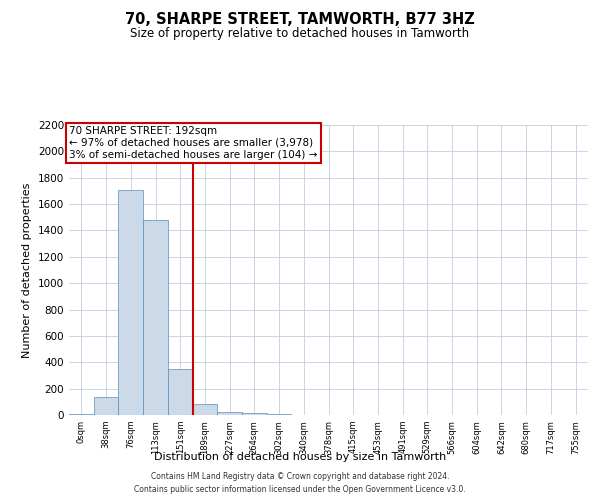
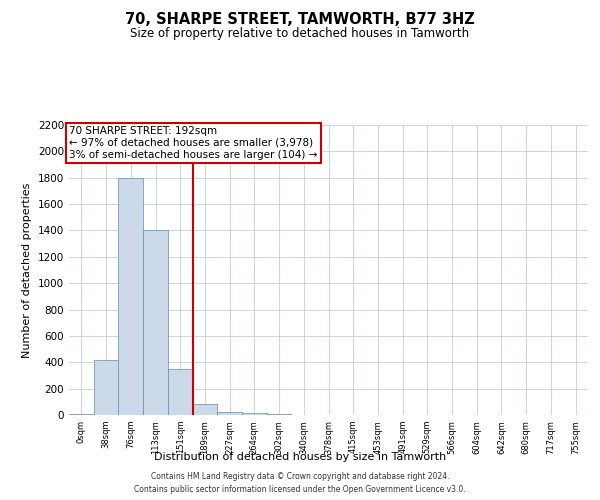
38sqm: 140 -> 420
76sqm: 1710 -> 1800
113sqm: 1480 -> 1400
